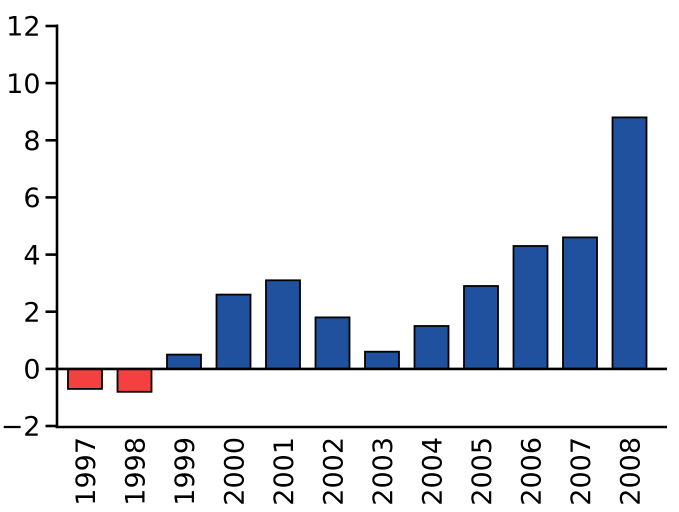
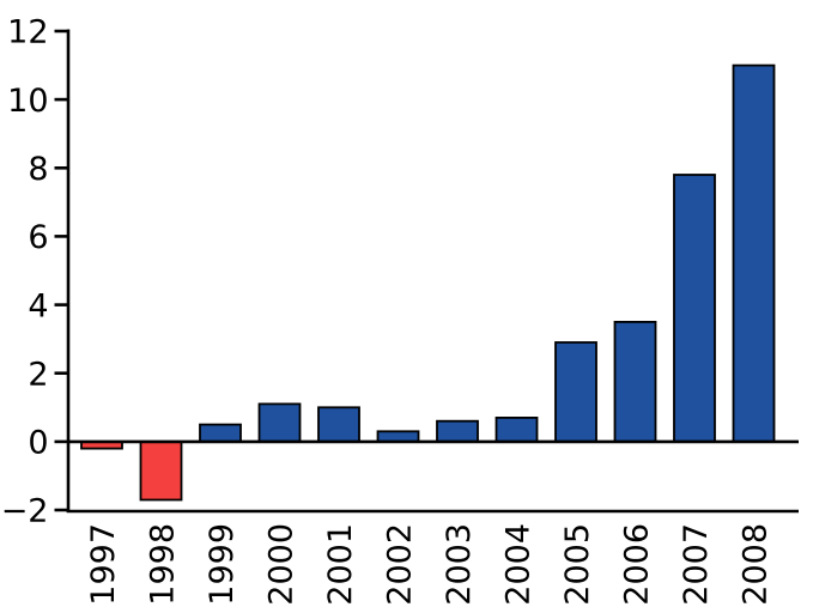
1997: -0.7 -> -0.2
1998: -0.8 -> -1.7
2000: 2.6 -> 1.1
2001: 3.1 -> 1.0
2002: 1.8 -> 0.3
2004: 1.5 -> 0.7
2006: 4.3 -> 3.5
2007: 4.6 -> 7.8
2008: 8.8 -> 11.0
